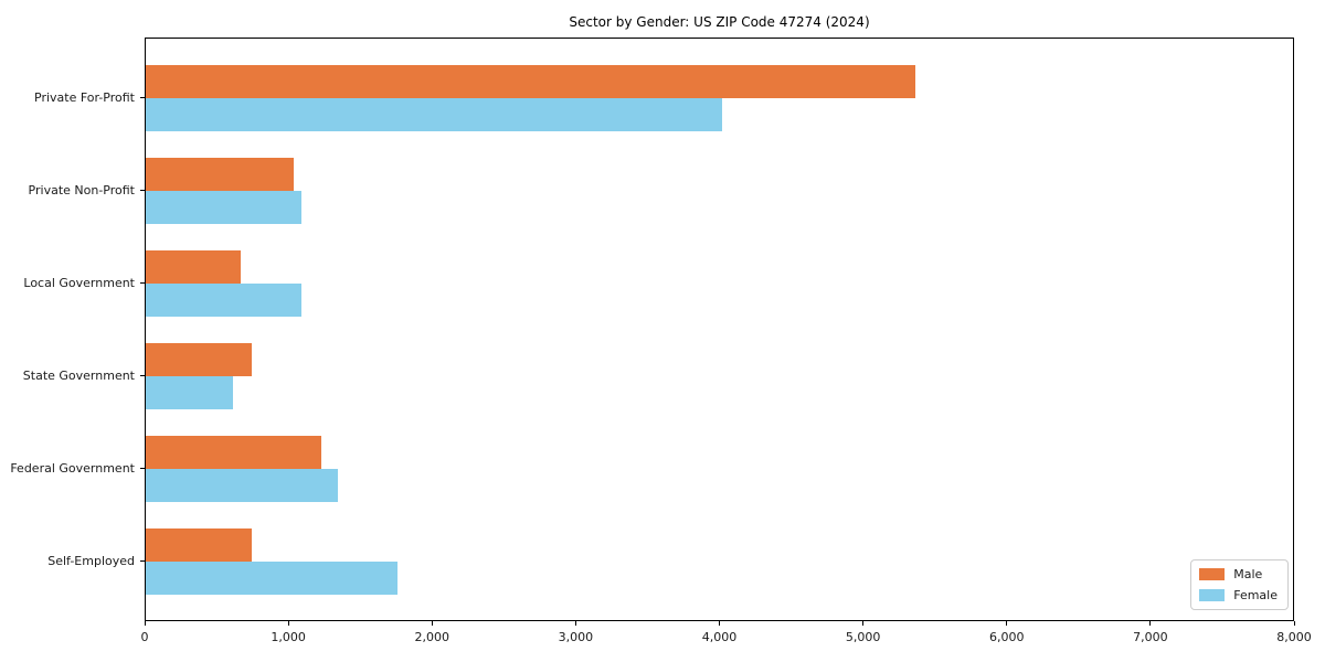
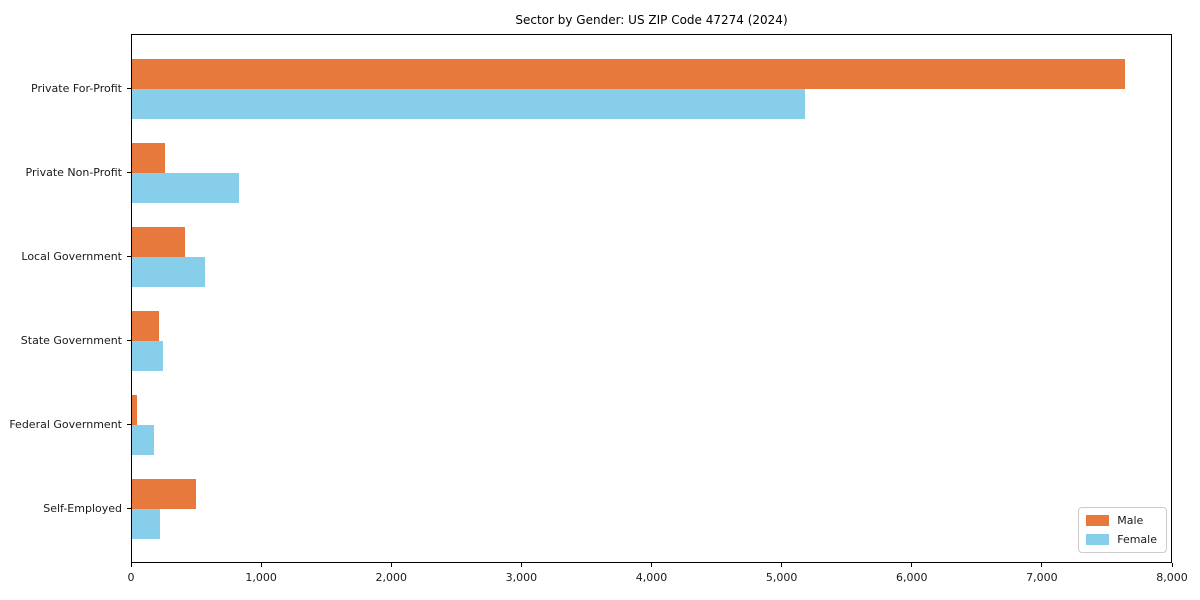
Male/Private For-Profit: 5360 -> 7630
Female/Private For-Profit: 4010 -> 5170
Male/Private Non-Profit: 1030 -> 250
Female/Private Non-Profit: 1080 -> 820
Male/Local Government: 660 -> 410
Female/Local Government: 1080 -> 560
Male/State Government: 740 -> 200
Female/State Government: 610 -> 240
Male/Federal Government: 1220 -> 40
Female/Federal Government: 1340 -> 170
Male/Self-Employed: 740 -> 500
Female/Self-Employed: 1750 -> 220
